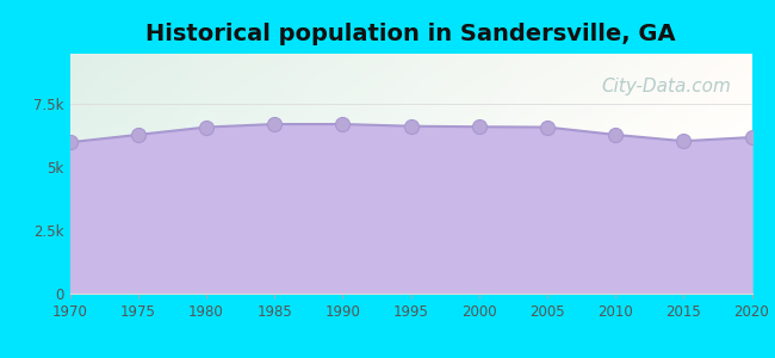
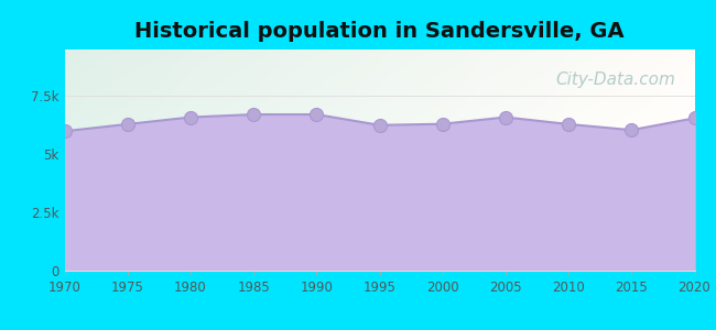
1995: 6.63k -> 6.25k
2000: 6.60k -> 6.30k
2020: 6.19k -> 6.55k
